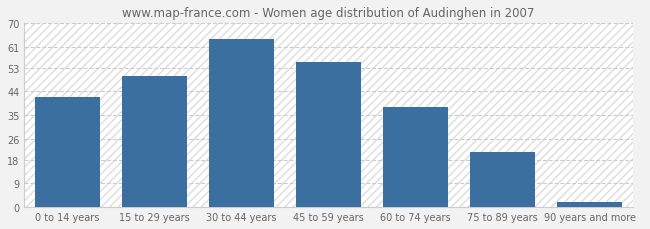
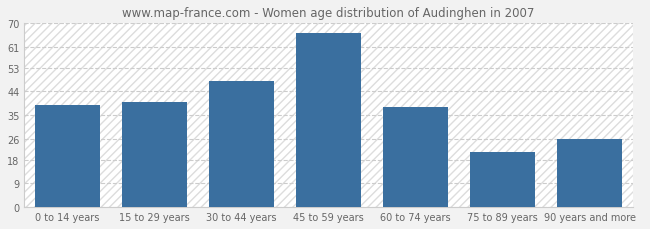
0 to 14 years: 42 -> 39
15 to 29 years: 50 -> 40
30 to 44 years: 64 -> 48
45 to 59 years: 55 -> 66
90 years and more: 2 -> 26
